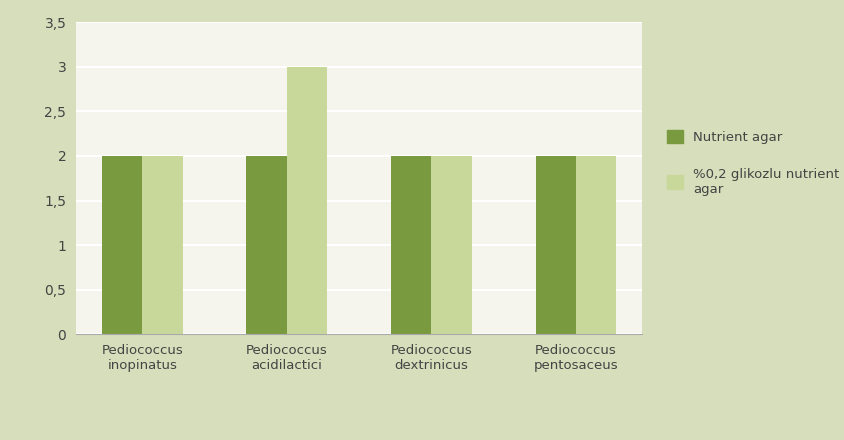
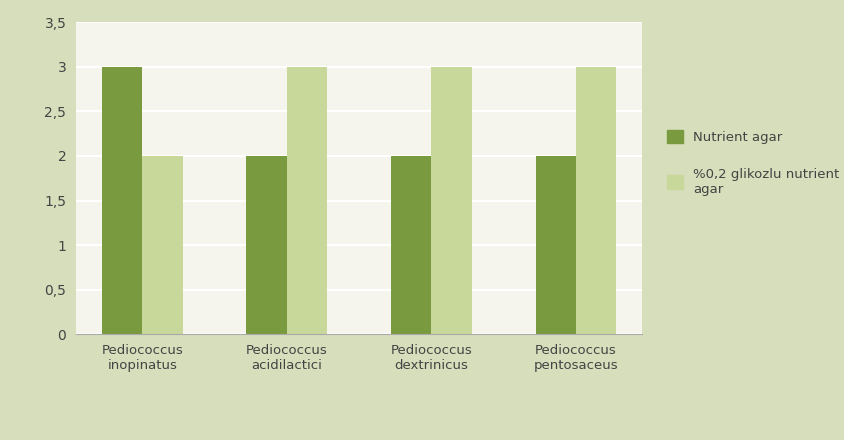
Nutrient agar/Pediococcus inopinatus: 2 -> 3
%0,2 glikozlu nutrient agar/Pediococcus dextrinicus: 2 -> 3
%0,2 glikozlu nutrient agar/Pediococcus pentosaceus: 2 -> 3
